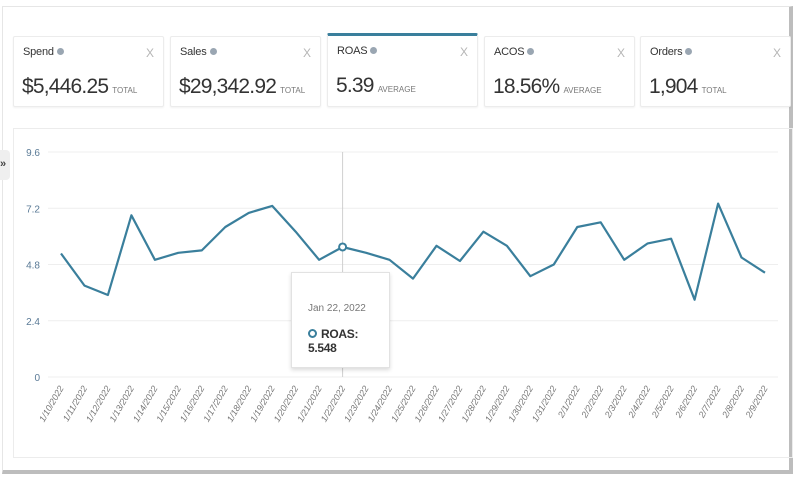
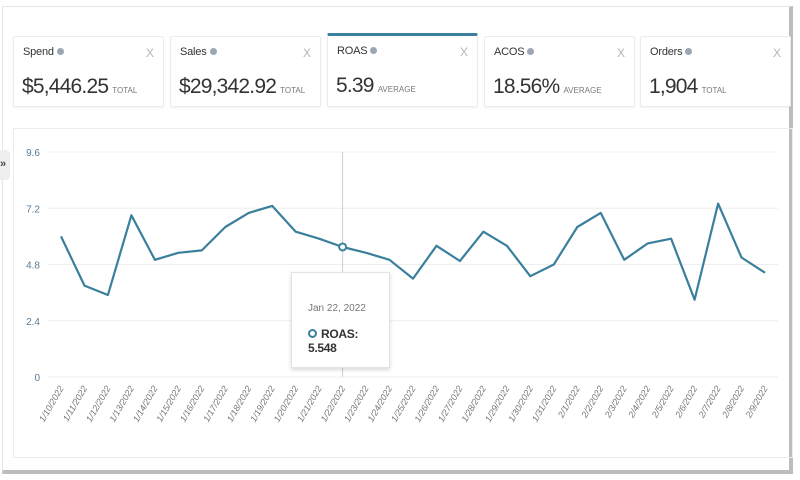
1/10/2022: 5.3 -> 6.0
1/21/2022: 5.0 -> 5.9
2/2/2022: 6.6 -> 7.0
